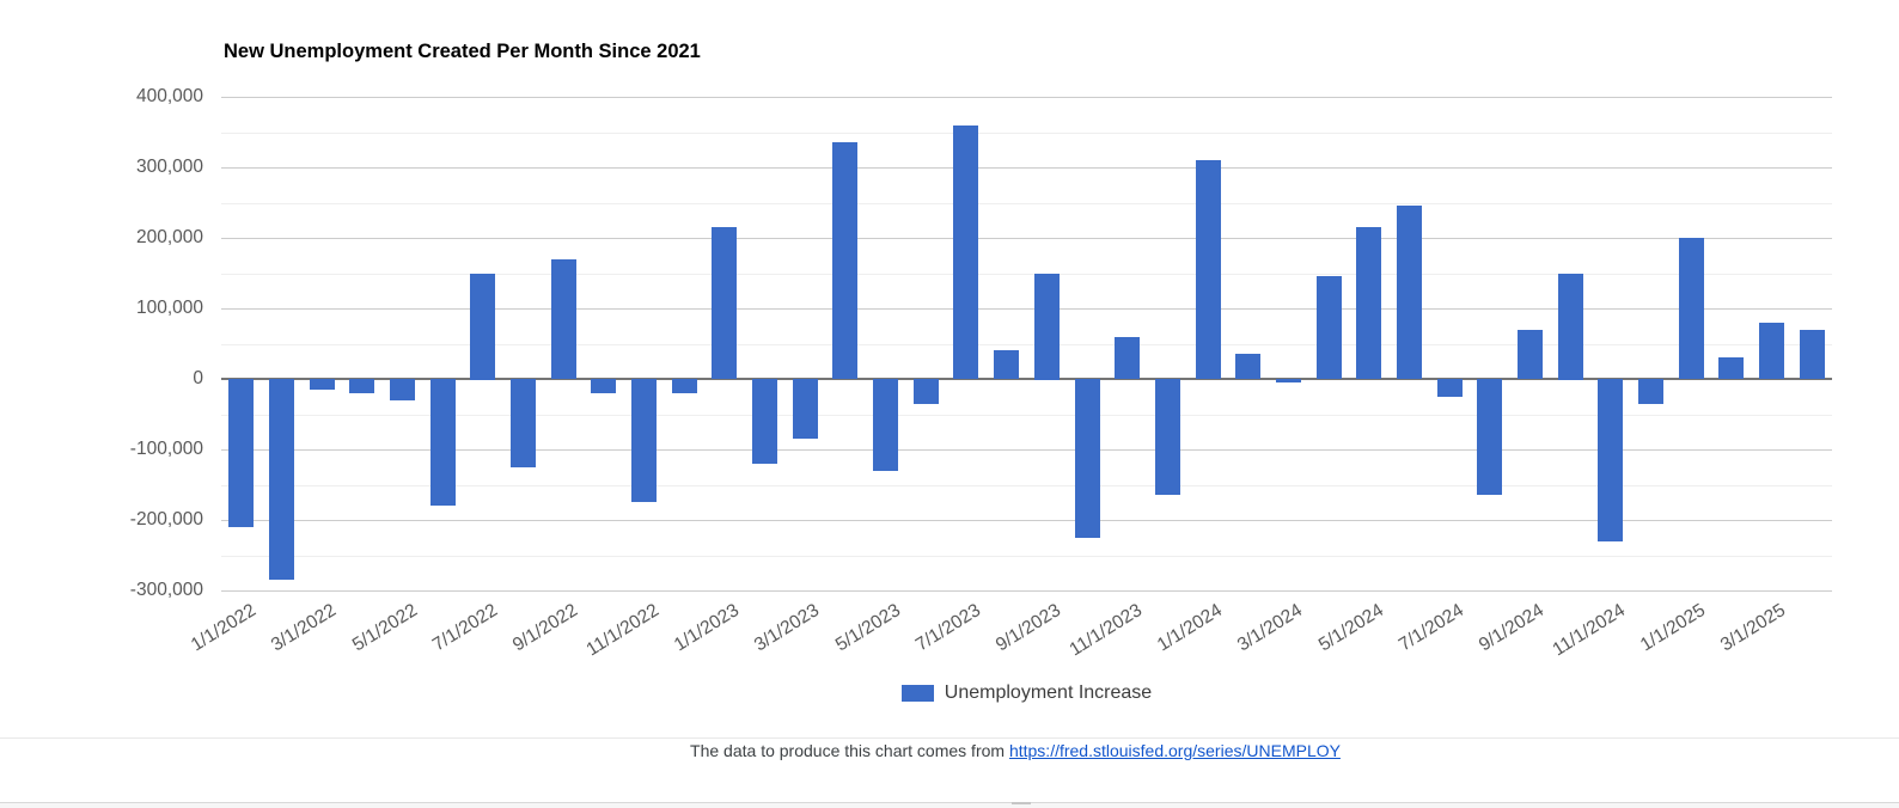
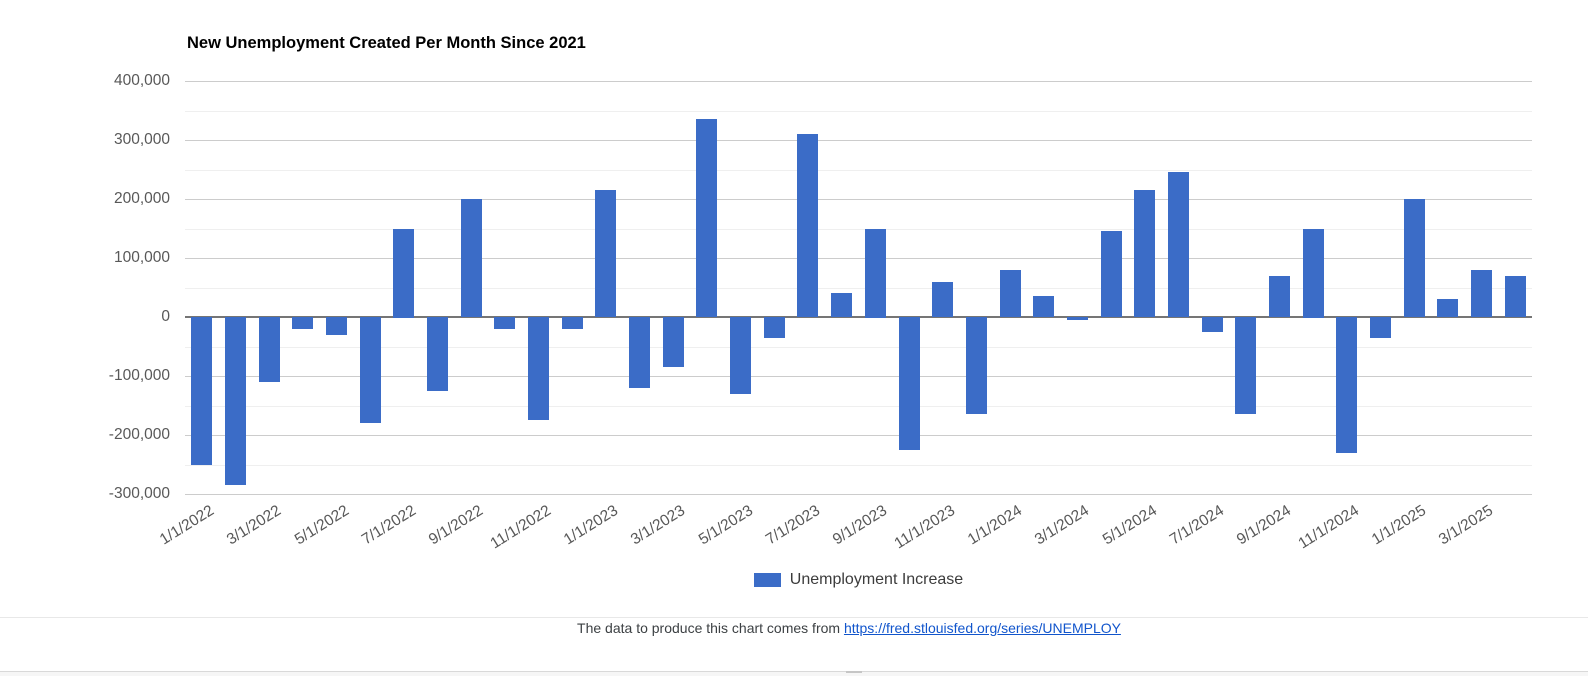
1/1/2022: -210000 -> -250000
3/1/2022: -20000 -> -110000
9/1/2022: 170000 -> 200000
7/1/2023: 360000 -> 310000
1/1/2024: 310000 -> 80000
